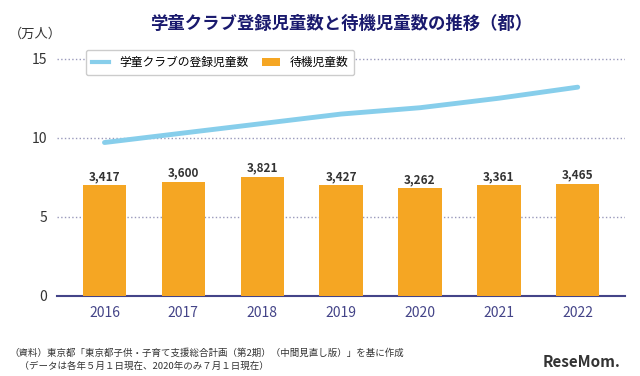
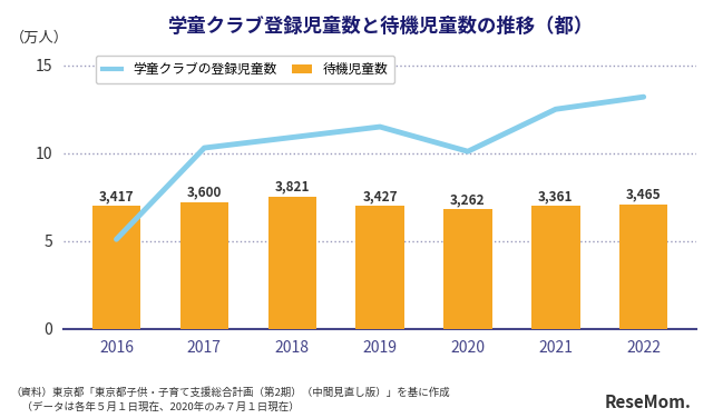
学童クラブの登録児童数/2016: 9.7 -> 5.1
学童クラブの登録児童数/2020: 11.9 -> 10.1
